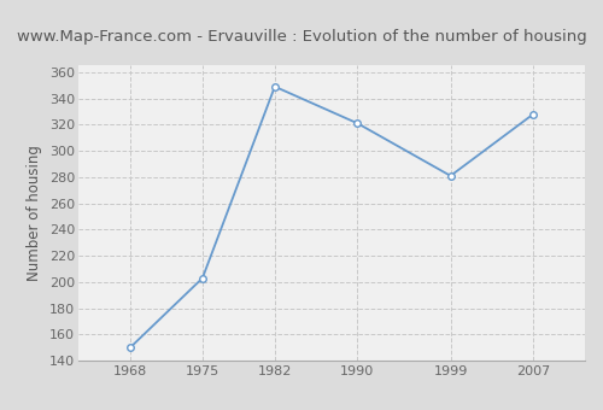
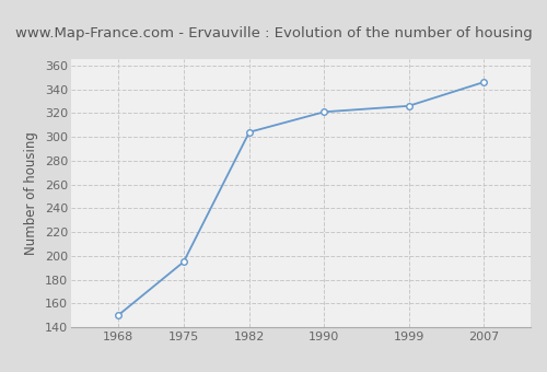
1975: 203 -> 195
1982: 349 -> 304
1999: 281 -> 326
2007: 328 -> 346
